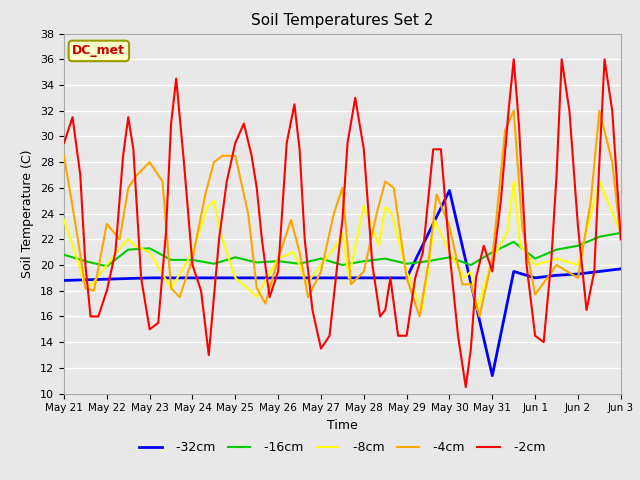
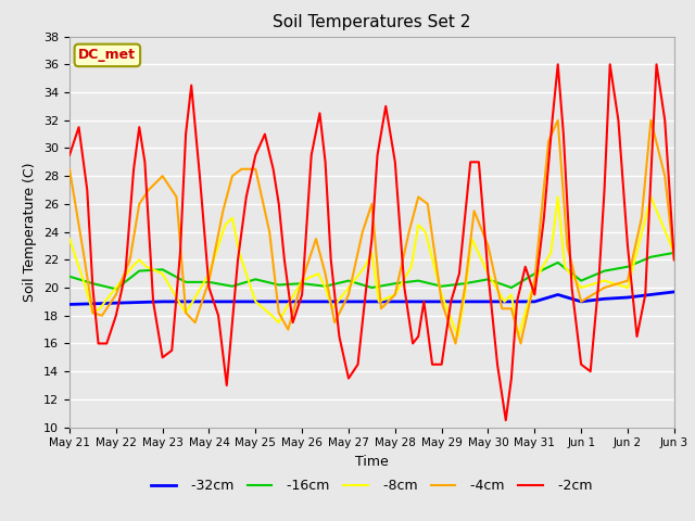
-4cm/May 22: 23.2 -> 19.5
-8cm/May 28: 24.6 -> 19.5
-32cm/May 30: 25.8 -> 19.0
-32cm/May 31: 11.4 -> 19.0
-4cm/Jun 1: 17.7 -> 19.0
-4cm/Jun 2: 19.0 -> 20.5
